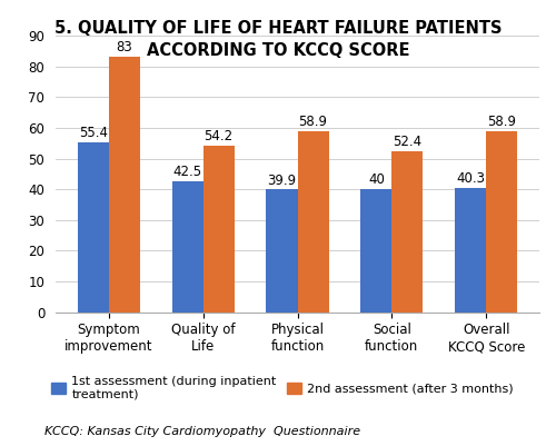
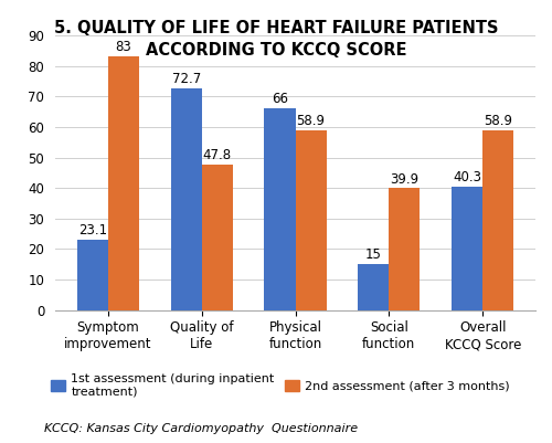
1st assessment (during inpatient treatment)/Symptom improvement: 55.4 -> 23.1
1st assessment (during inpatient treatment)/Quality of Life: 42.5 -> 72.7
2nd assessment (after 3 months)/Quality of Life: 54.2 -> 47.8
1st assessment (during inpatient treatment)/Physical function: 39.9 -> 66
1st assessment (during inpatient treatment)/Social function: 40 -> 15
2nd assessment (after 3 months)/Social function: 52.4 -> 39.9
